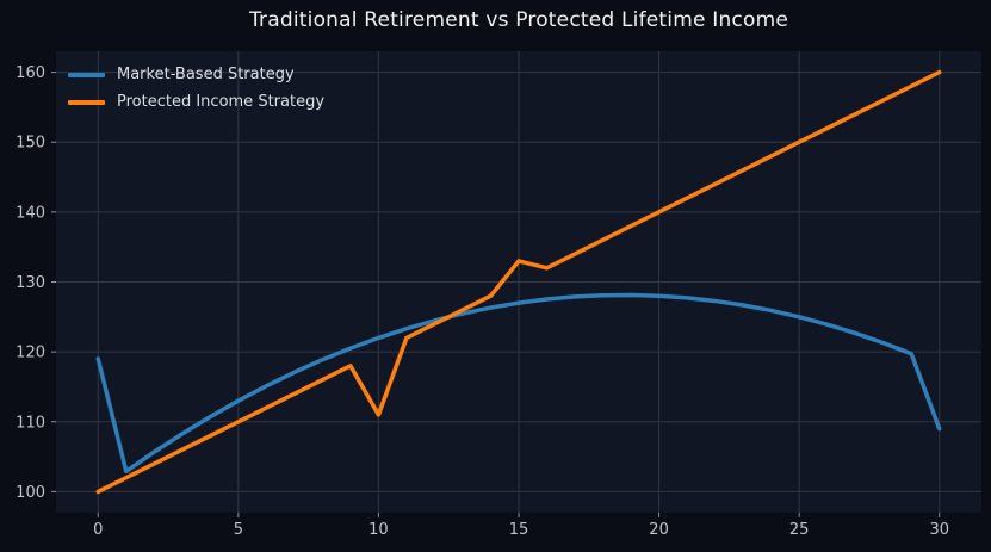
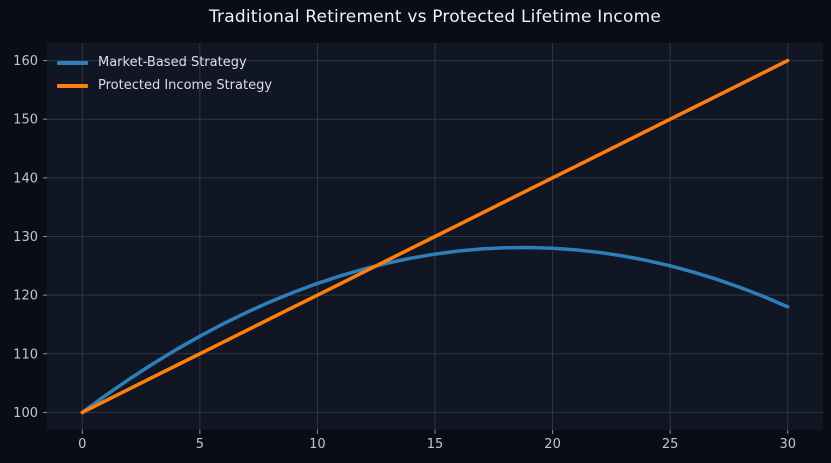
Market-Based Strategy/0: 119 -> 100
Protected Income Strategy/10: 111 -> 120
Protected Income Strategy/15: 133 -> 130
Market-Based Strategy/30: 109 -> 118
